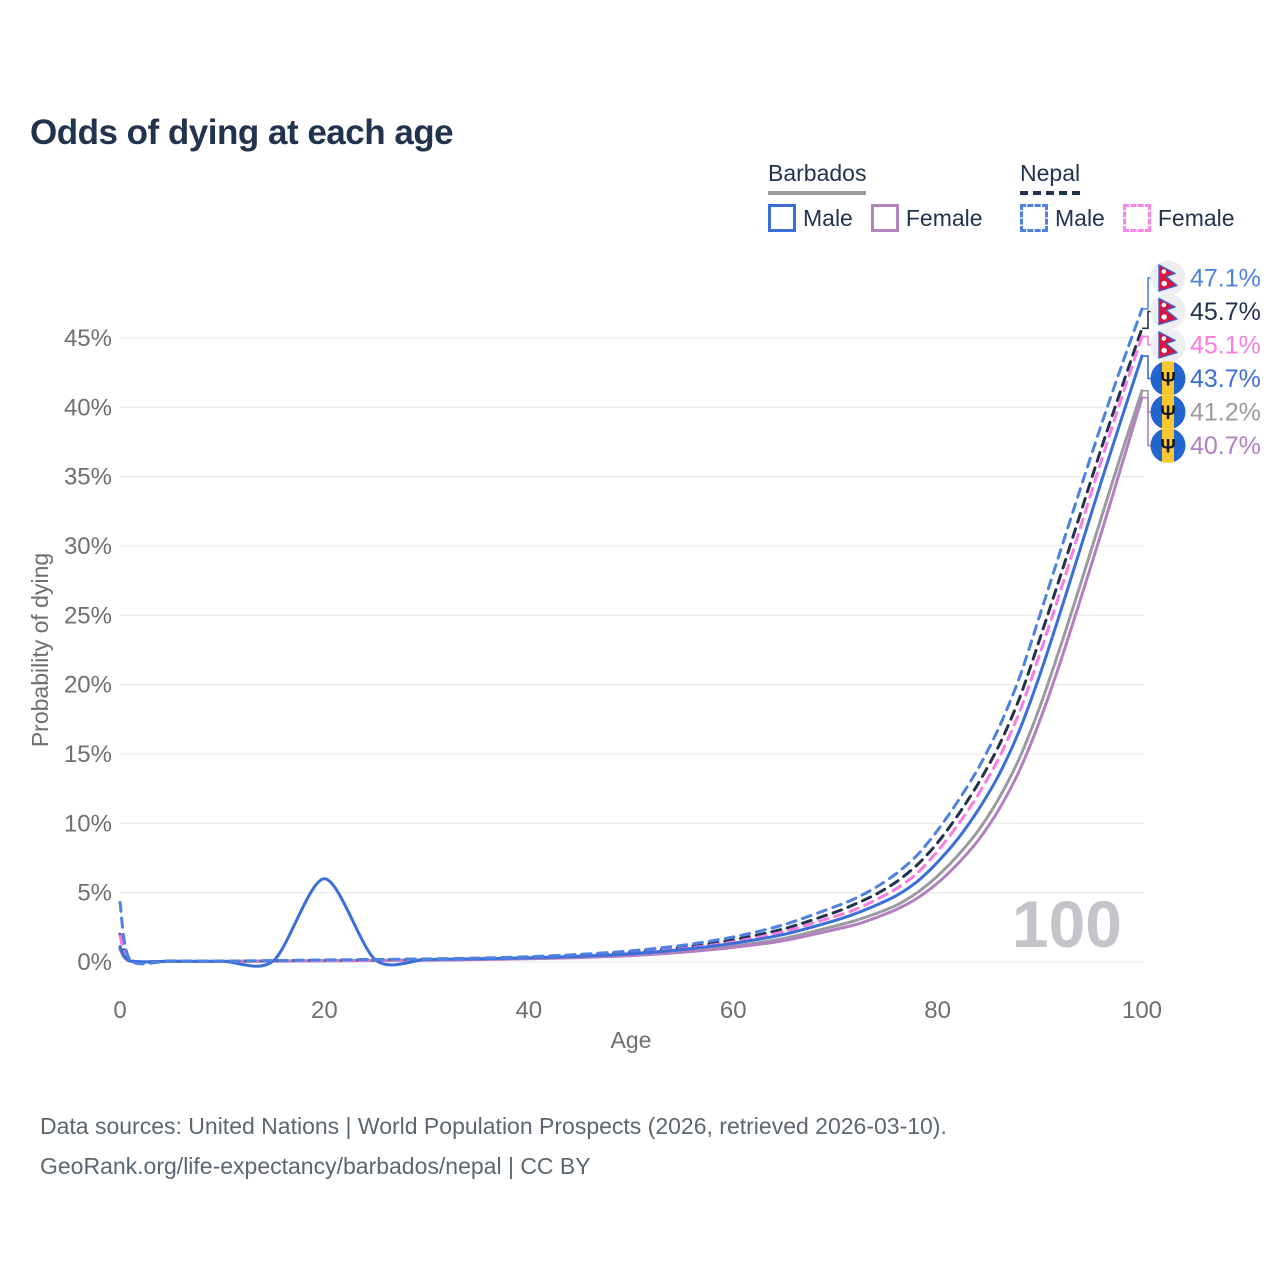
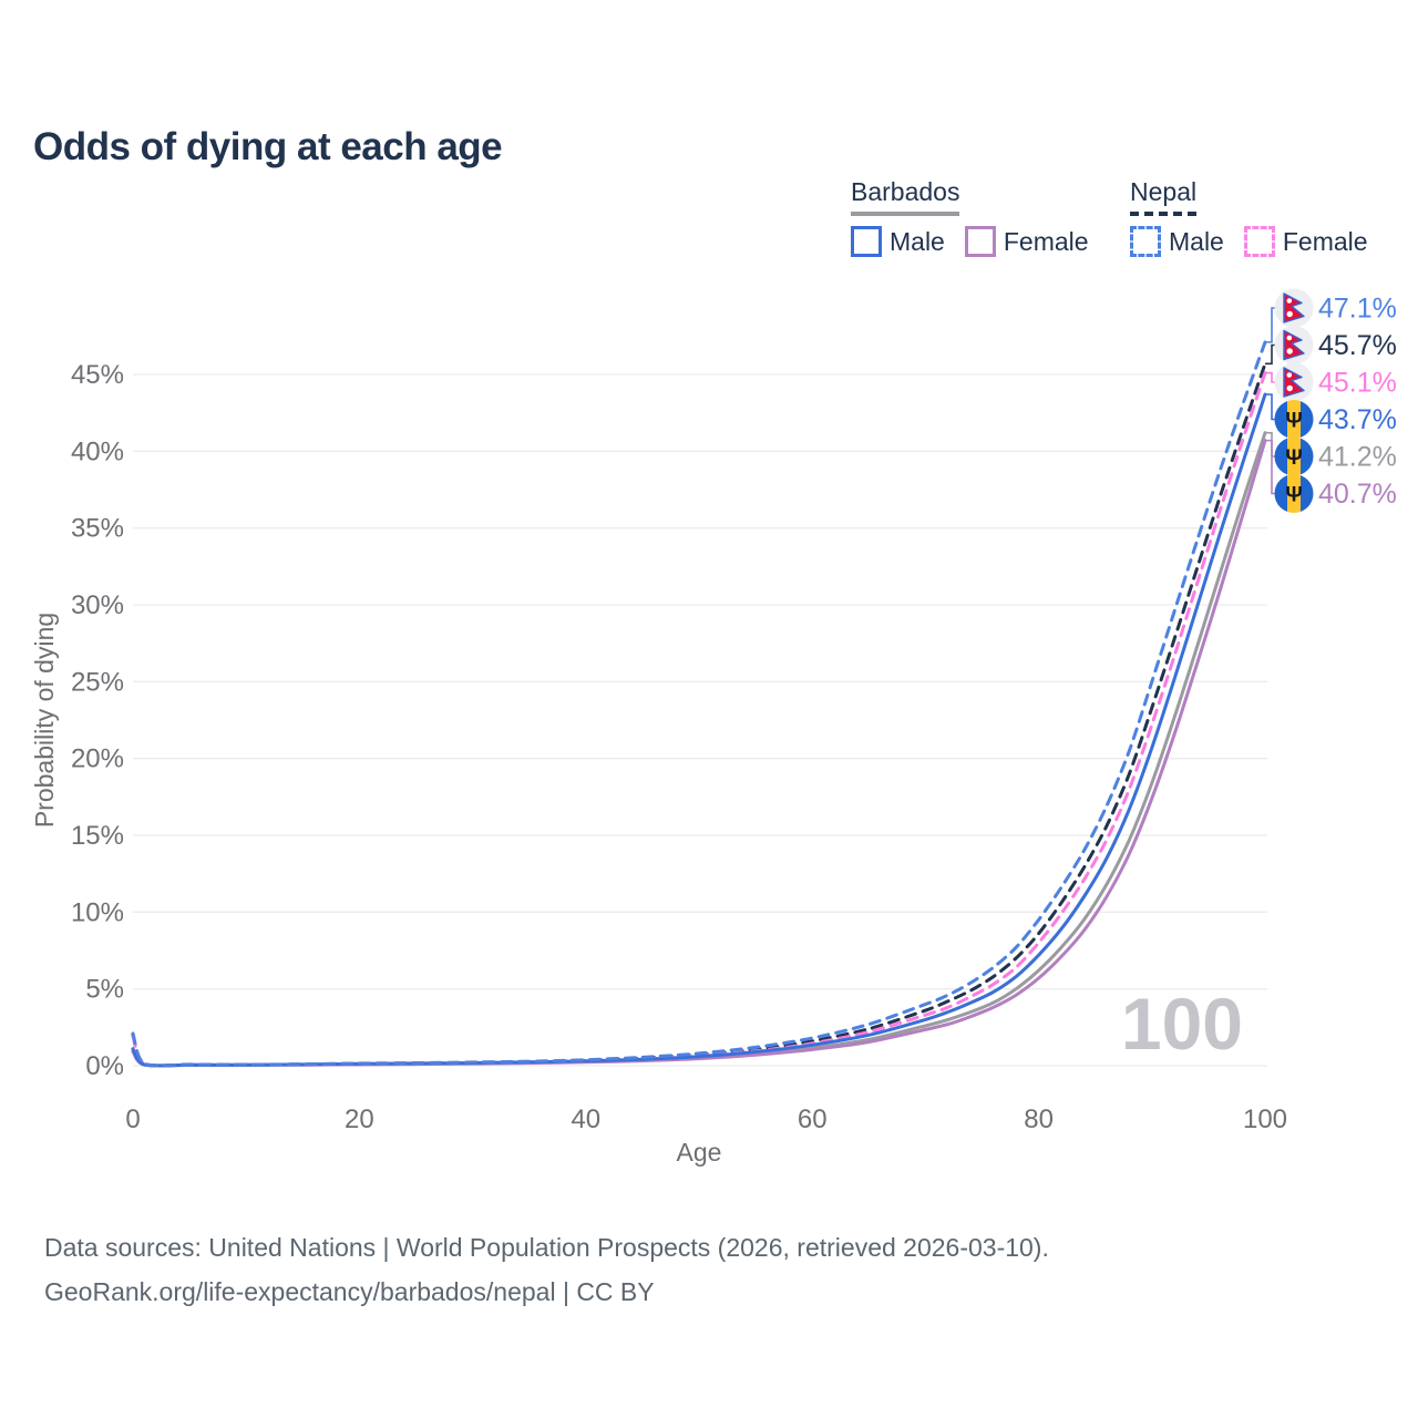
Nepal Male/0: 4.3% -> 2.1%
Barbados Male/20: 6.0% -> 0.1%
